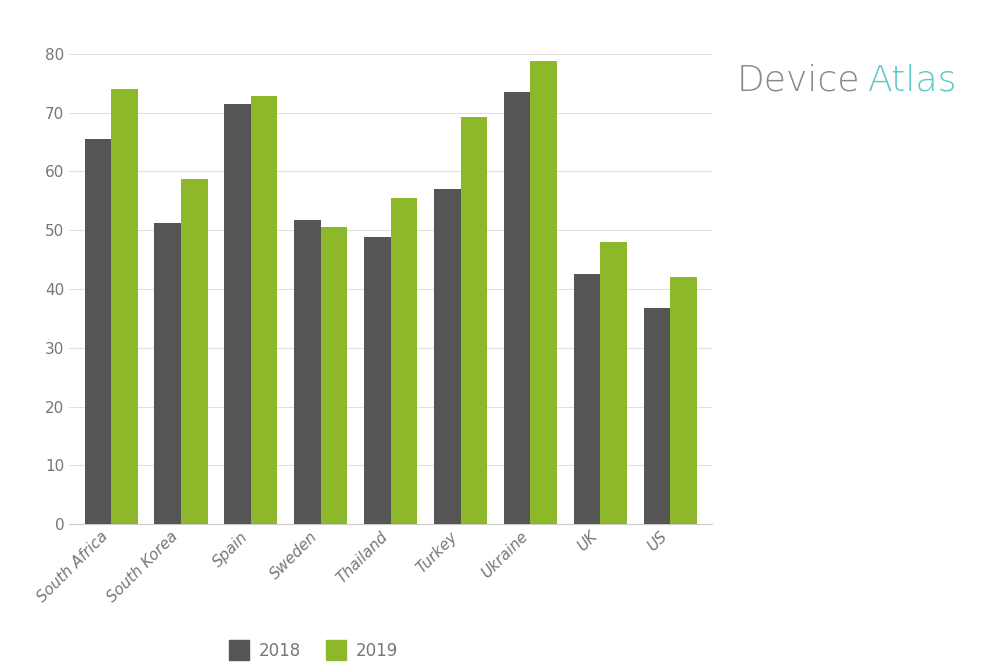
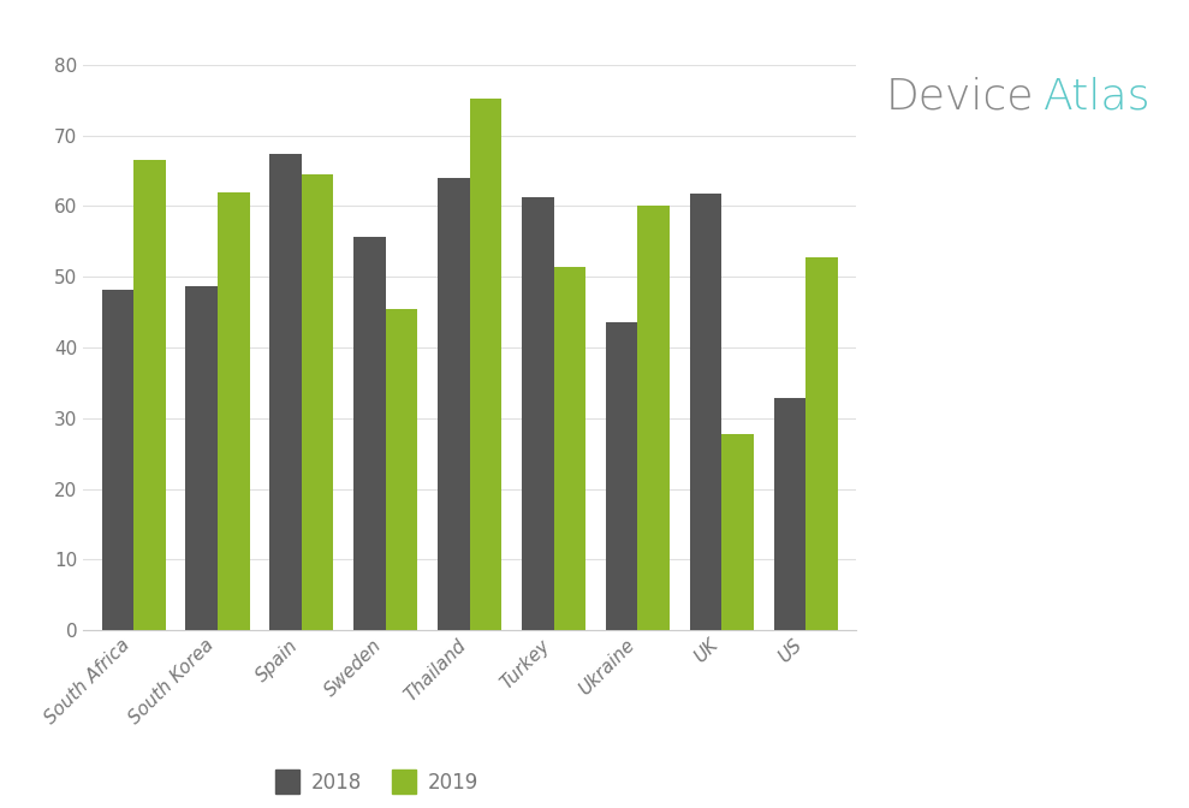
2018/South Africa: 65.5 -> 48.2
2019/South Africa: 74.0 -> 66.6
2018/South Korea: 51.2 -> 48.6
2019/South Korea: 58.7 -> 62.0
2018/Spain: 71.5 -> 67.4
2019/Spain: 72.8 -> 64.4
2018/Sweden: 51.8 -> 55.6
2019/Sweden: 50.5 -> 45.4
2018/Thailand: 48.8 -> 64.0
2019/Thailand: 55.4 -> 75.2
2018/Turkey: 57.0 -> 61.2
2019/Turkey: 69.2 -> 51.4
2018/Ukraine: 73.5 -> 43.6
2019/Ukraine: 78.8 -> 60.0
2018/UK: 42.5 -> 61.8
2019/UK: 48.0 -> 27.8
2018/US: 36.7 -> 32.8
2019/US: 42.0 -> 52.8
